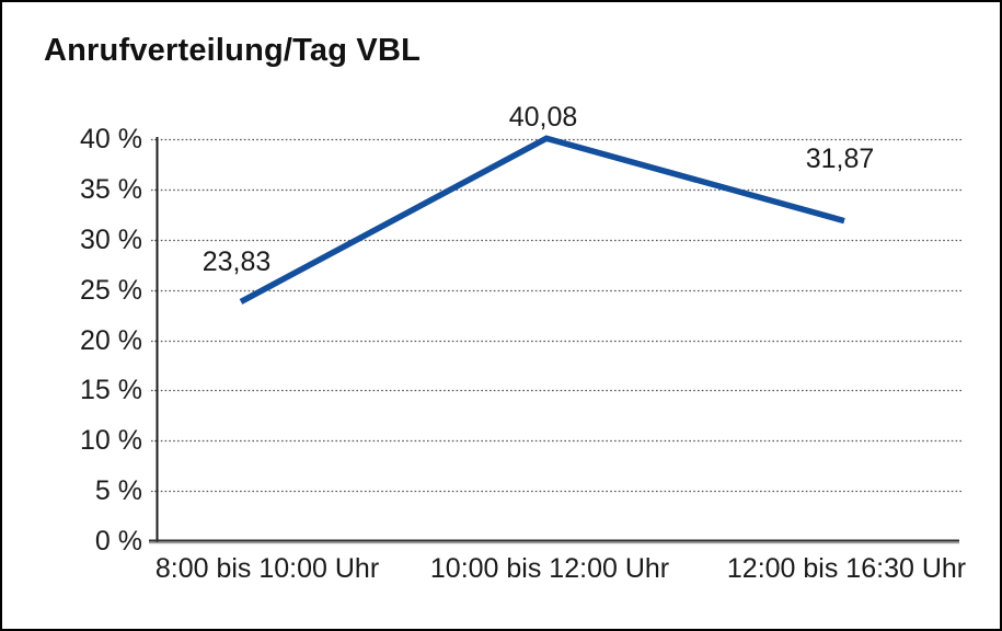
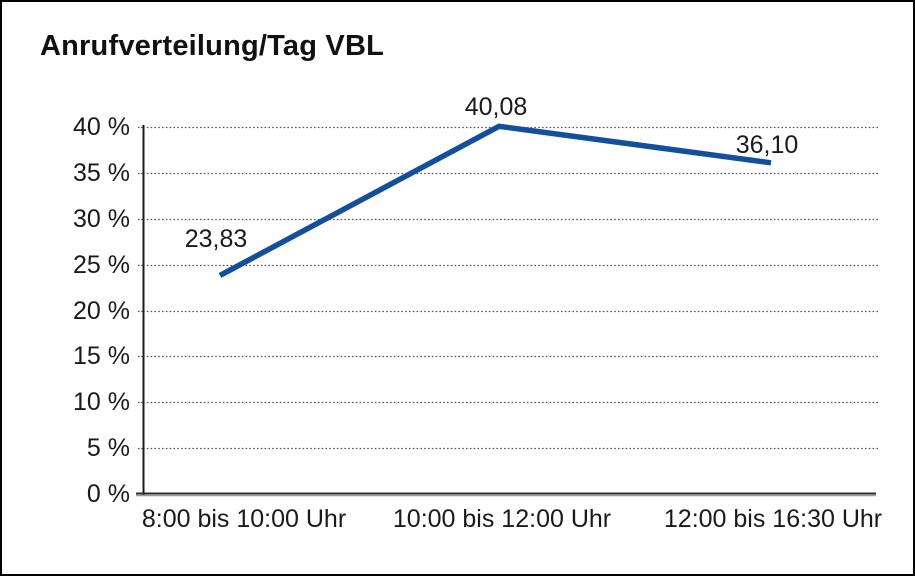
12:00 bis 16:30 Uhr: 31,87 -> 36,10
